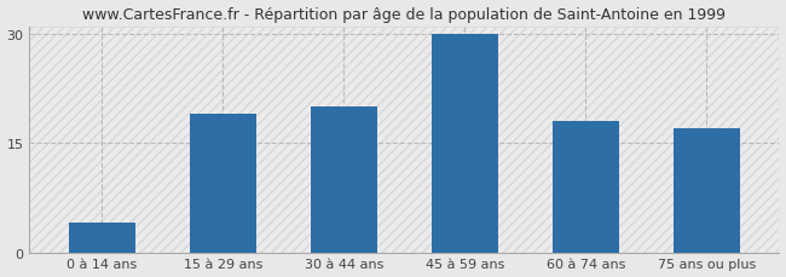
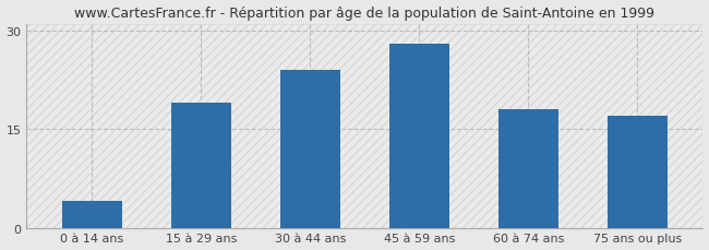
30 à 44 ans: 20 -> 24
45 à 59 ans: 30 -> 28
